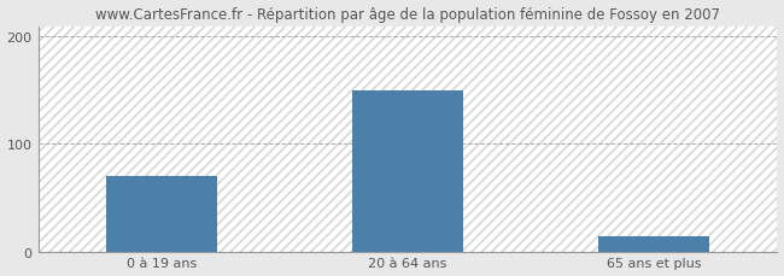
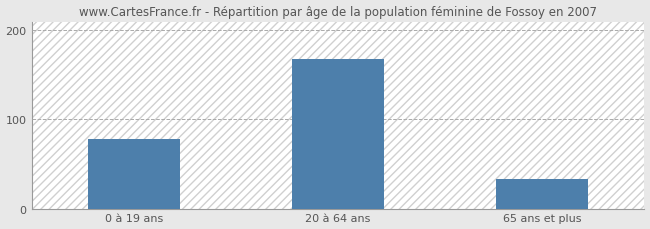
0 à 19 ans: 70 -> 78
20 à 64 ans: 150 -> 168
65 ans et plus: 14 -> 33
